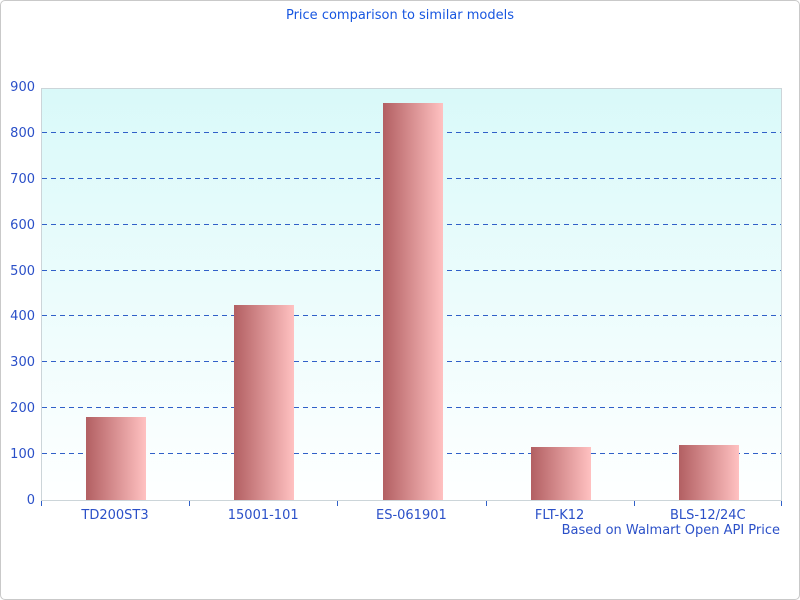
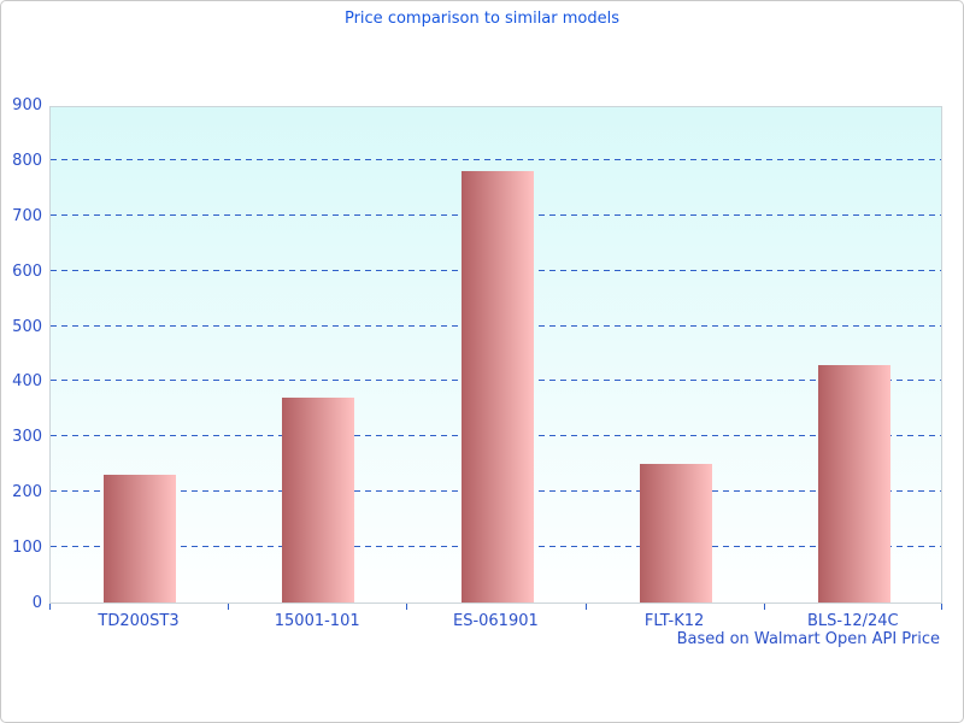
TD200ST3: 180 -> 230
15001-101: 420 -> 370
ES-061901: 860 -> 780
FLT-K12: 120 -> 250
BLS-12/24C: 120 -> 430
